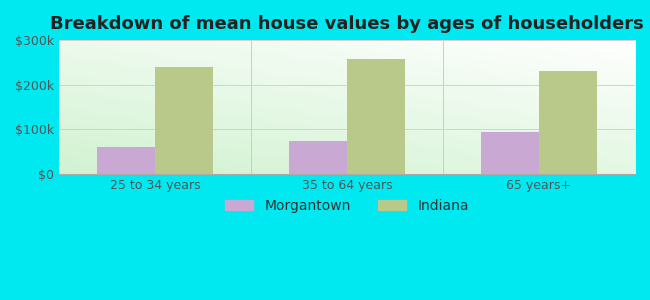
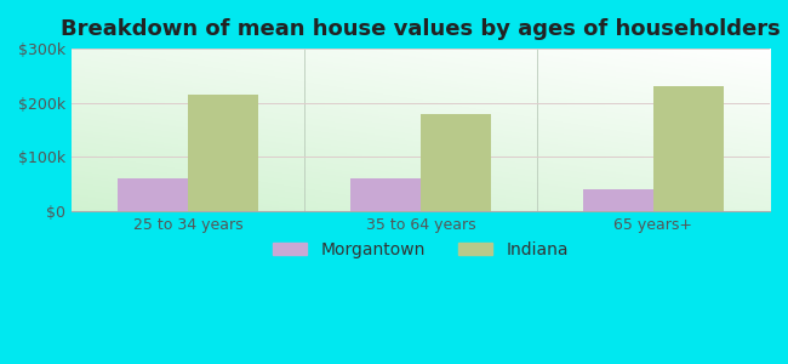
Indiana/25 to 34 years: $240k -> $215k
Morgantown/35 to 64 years: $75k -> $60k
Indiana/35 to 64 years: $257k -> $180k
Morgantown/65 years+: $95k -> $40k
